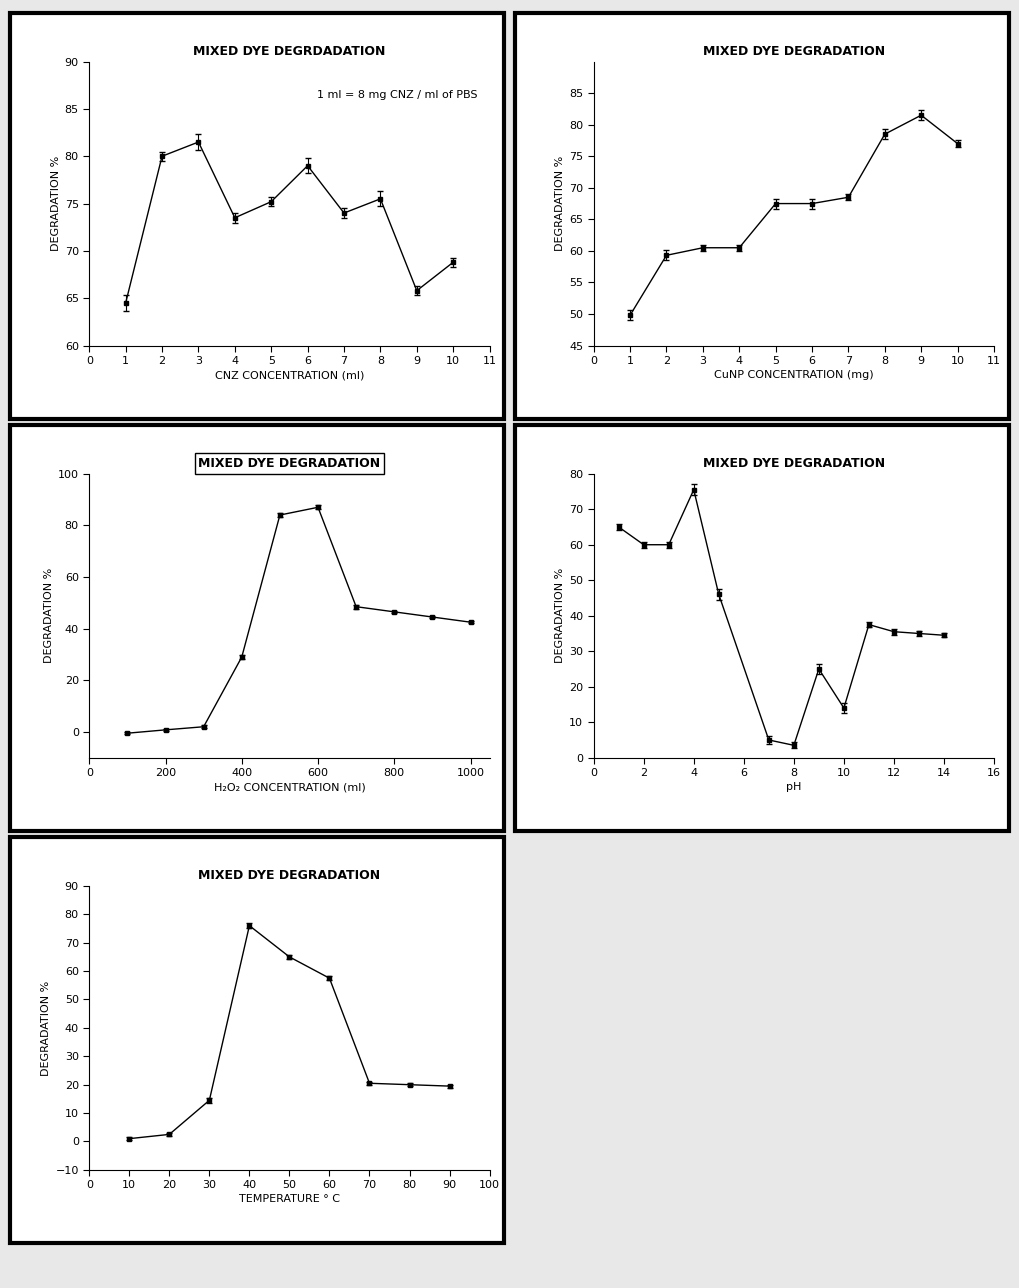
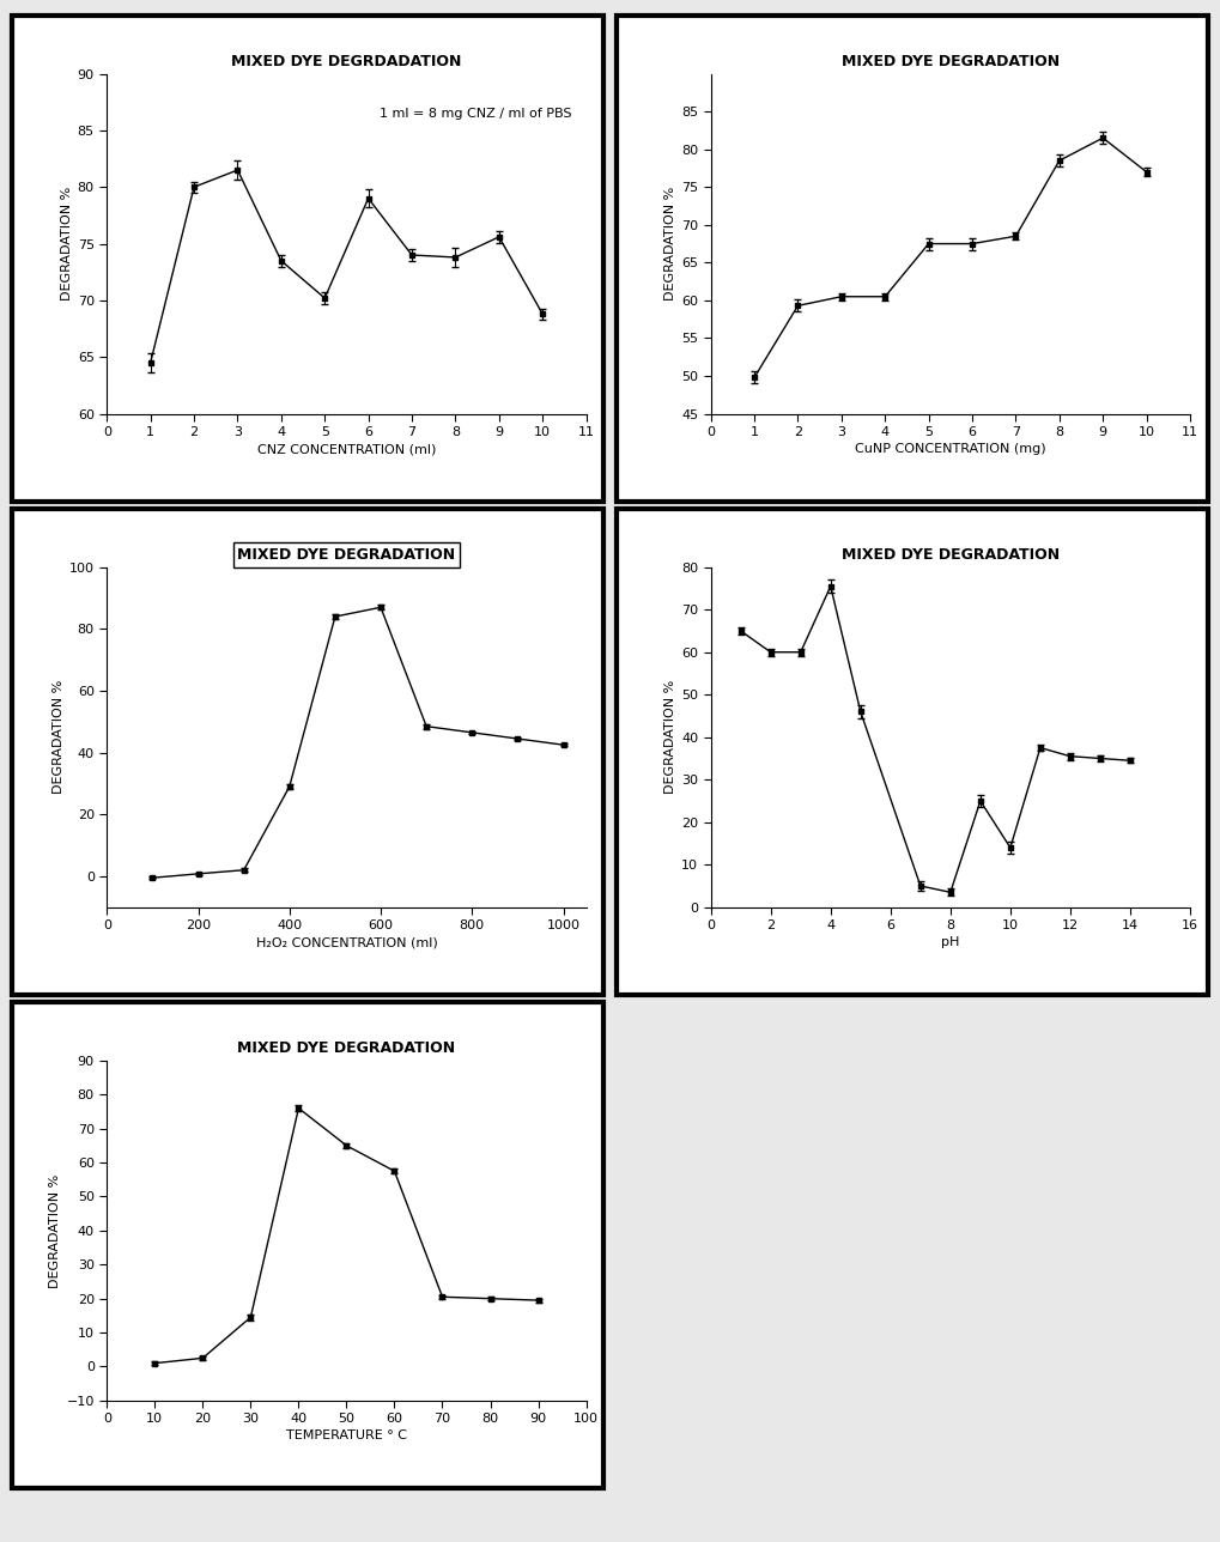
MIXED DYE DEGRDADATION/5: 75.2 -> 70.2
MIXED DYE DEGRDADATION/8: 75.5 -> 73.8
MIXED DYE DEGRDADATION/9: 65.8 -> 75.6
